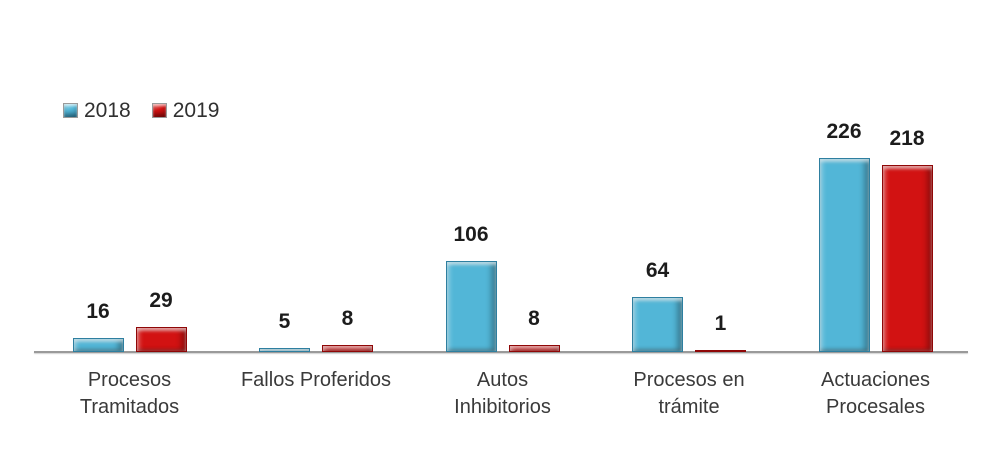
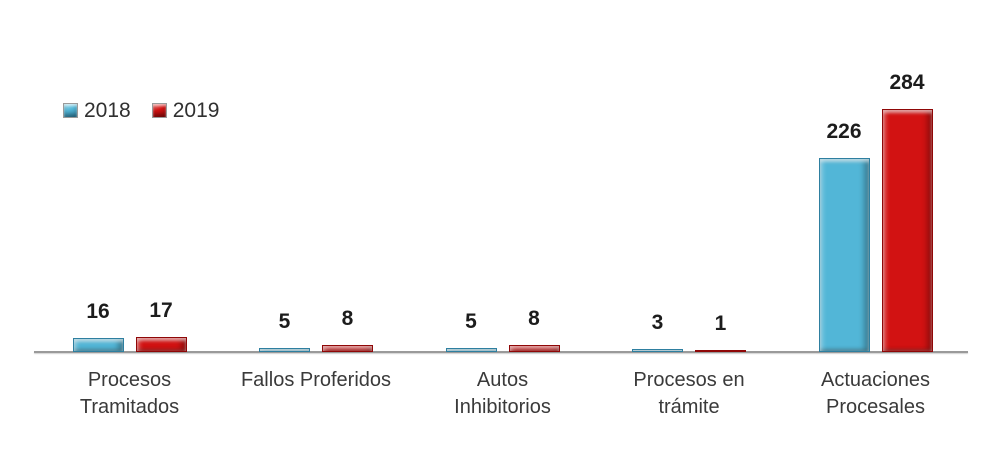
2019/Procesos Tramitados: 29 -> 17
2018/Autos Inhibitorios: 106 -> 5
2018/Procesos en trámite: 64 -> 3
2019/Actuaciones Procesales: 218 -> 284
